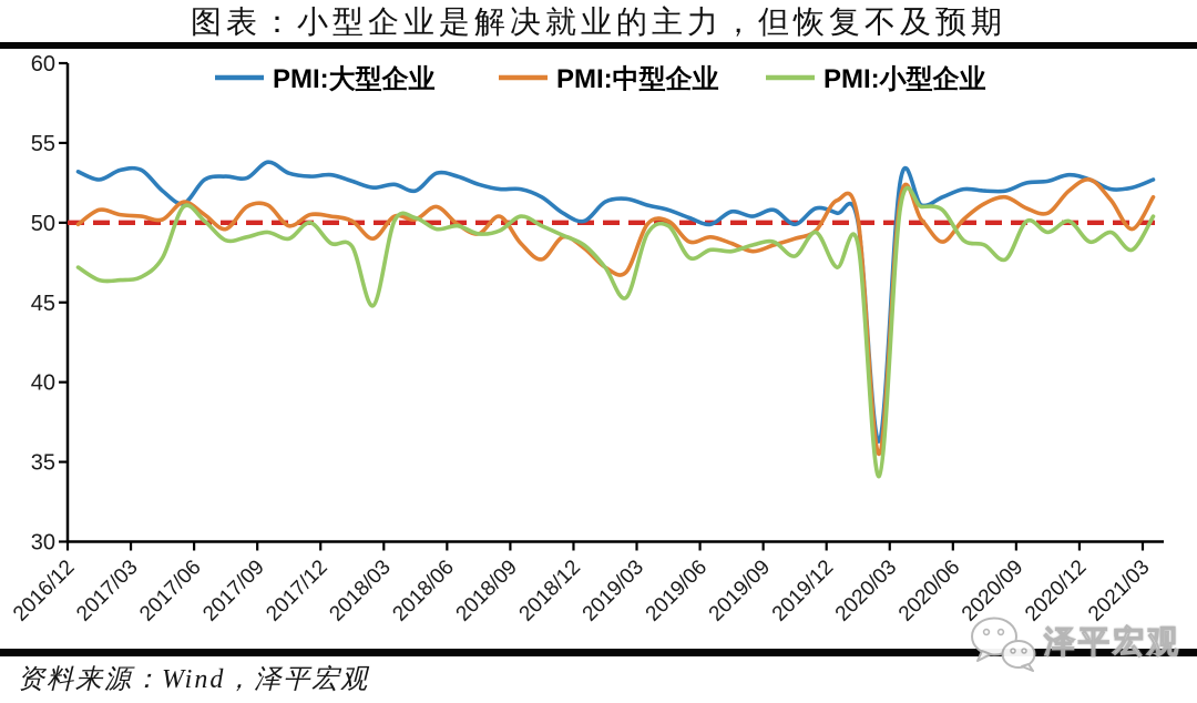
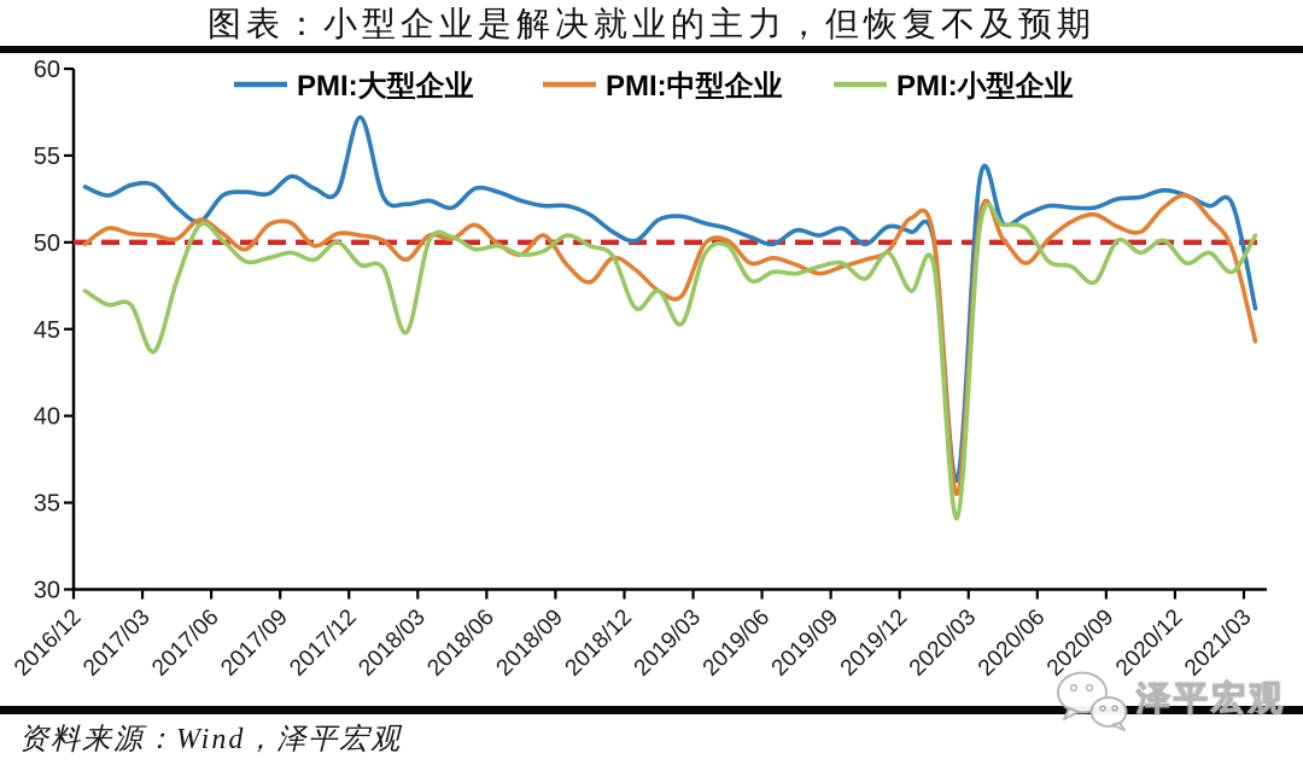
PMI:小型企业/2017/03: 46.6 -> 43.7
PMI:大型企业/2017/12: 53.0 -> 57.2
PMI:小型企业/2018/12: 48.6 -> 46.2
PMI:大型企业/2020/03: 52.6 -> 53.7
PMI:大型企业/2021/03: 52.7 -> 46.2
PMI:中型企业/2021/03: 51.6 -> 44.3
